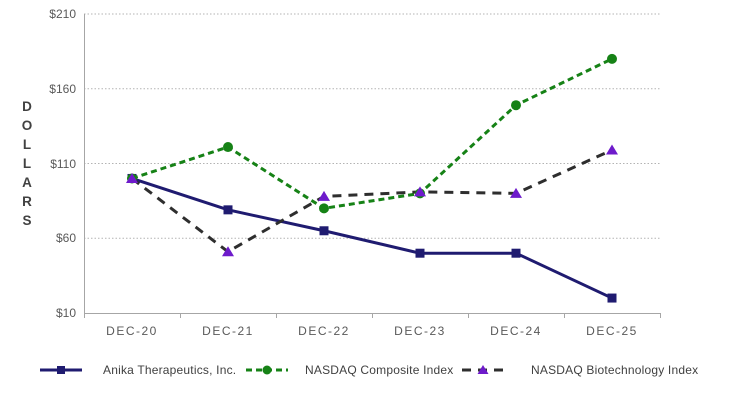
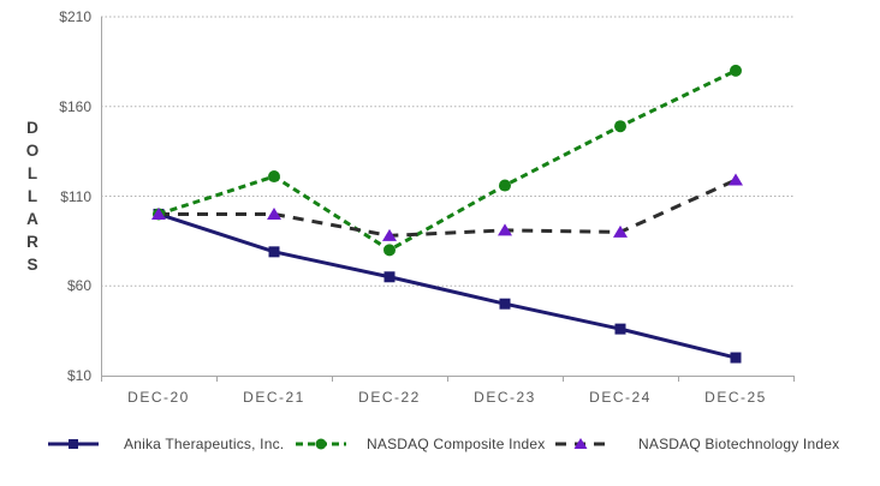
NASDAQ Biotechnology Index/DEC-21: $51 -> $100
NASDAQ Composite Index/DEC-23: $90 -> $116
Anika Therapeutics, Inc./DEC-24: $50 -> $36
